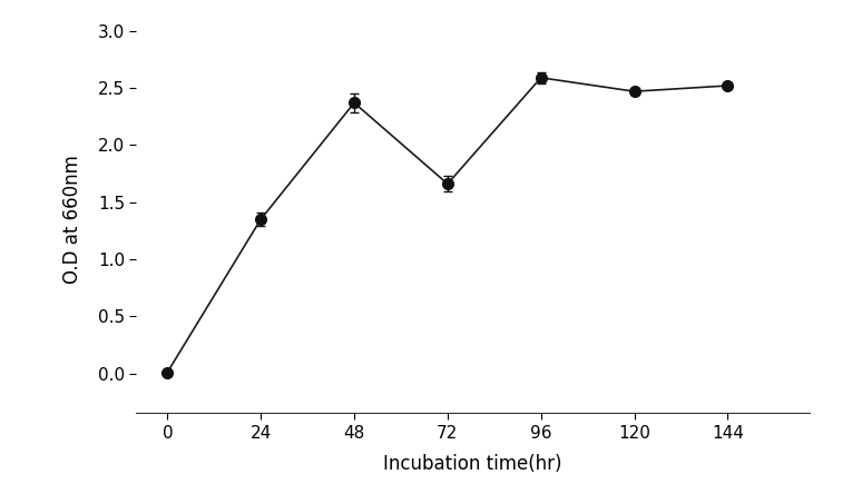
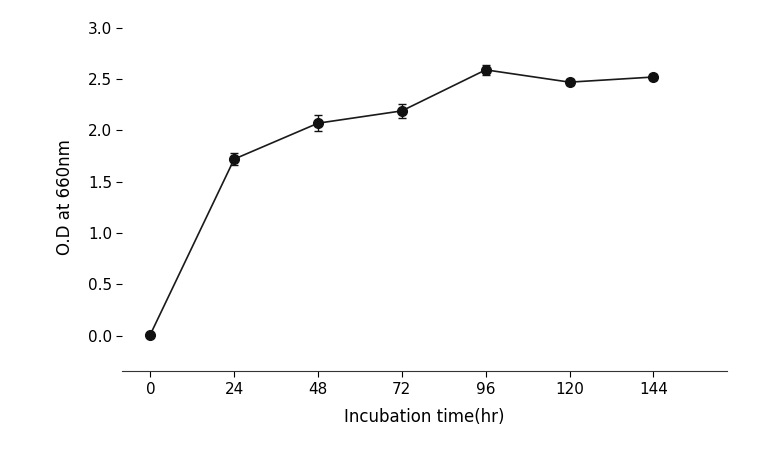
24: 1.35 -> 1.72
48: 2.37 -> 2.07
72: 1.66 -> 2.19
